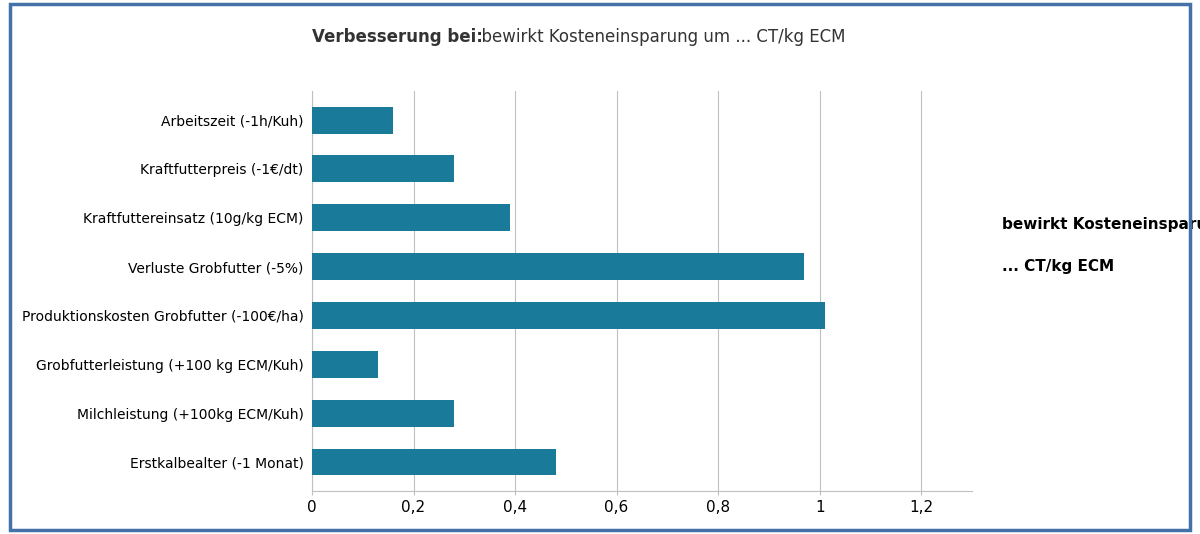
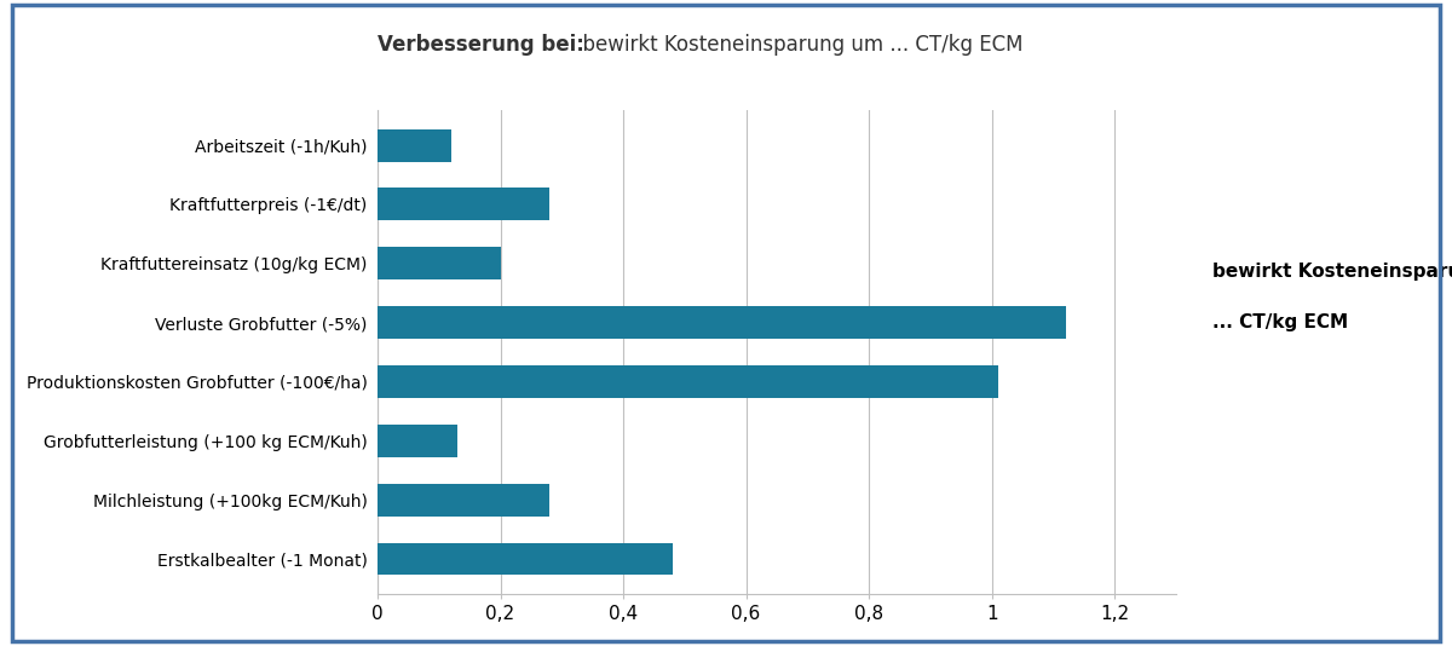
Arbeitszeit (-1h/Kuh): 0,16 -> 0,12
Kraftfuttereinsatz (10g/kg ECM): 0,39 -> 0,20
Verluste Grobfutter (-5%): 0,97 -> 1,12
